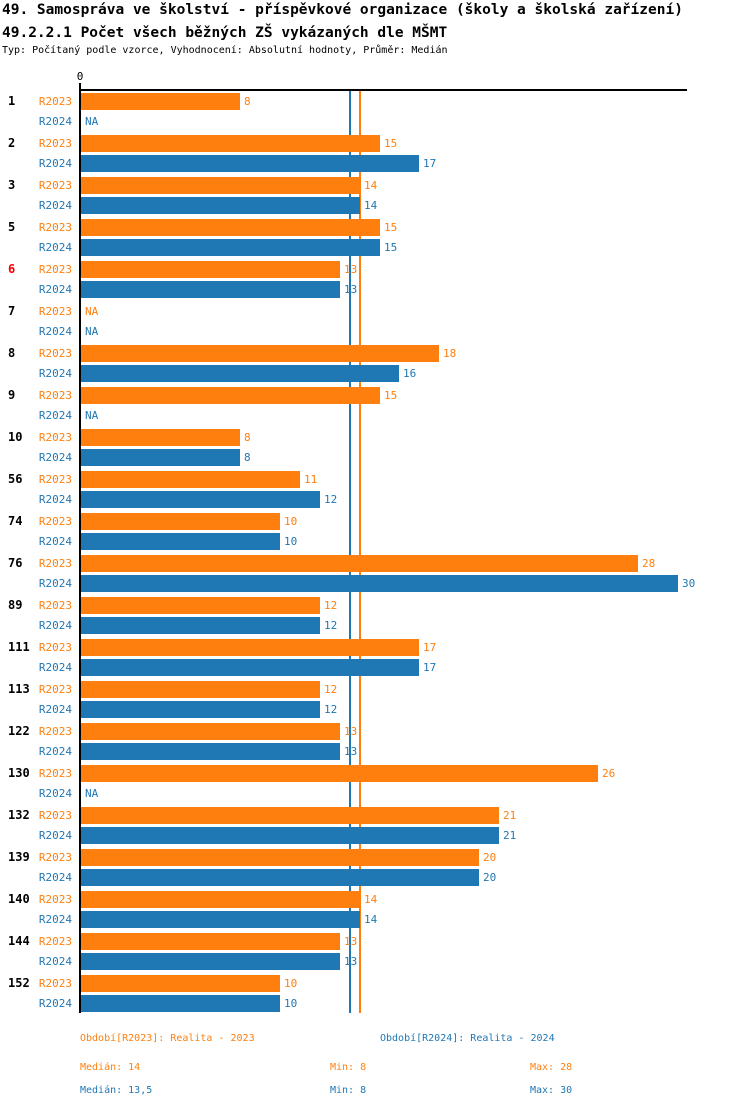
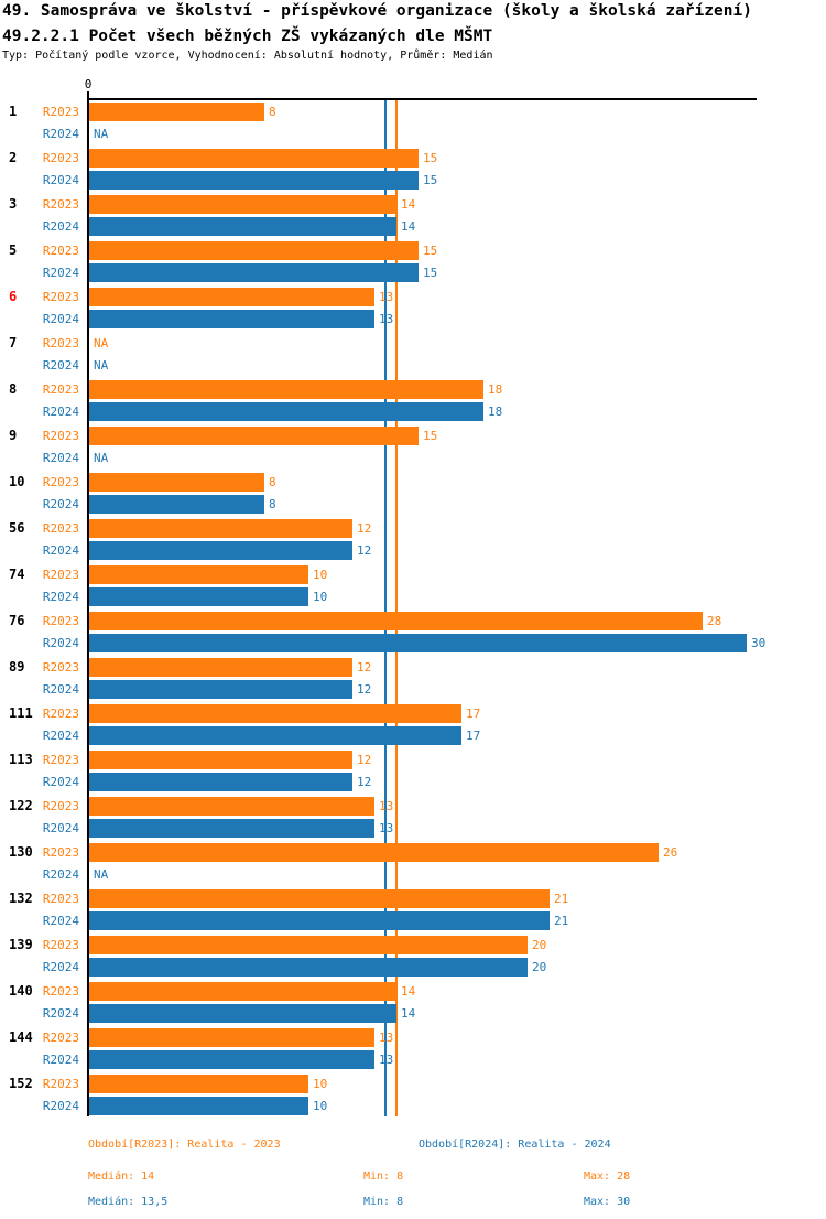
R2024/2: 17 -> 15
R2024/8: 16 -> 18
R2023/56: 11 -> 12
